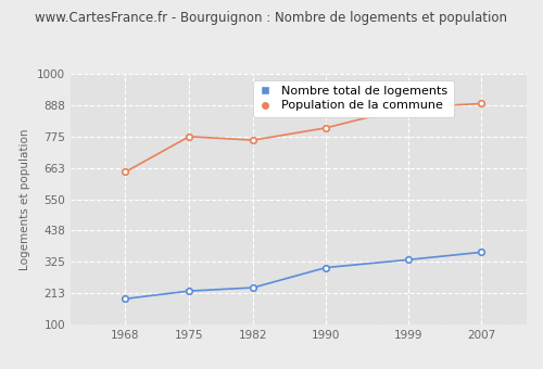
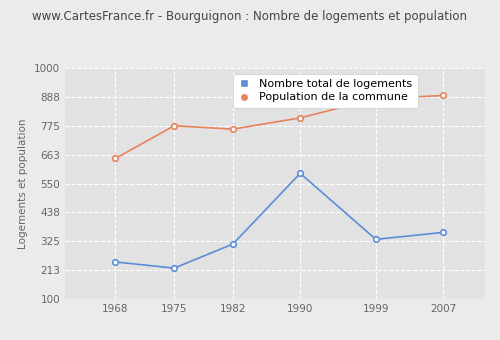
Nombre total de logements/1968: 193 -> 245
Nombre total de logements/1982: 233 -> 315
Nombre total de logements/1990: 305 -> 590
